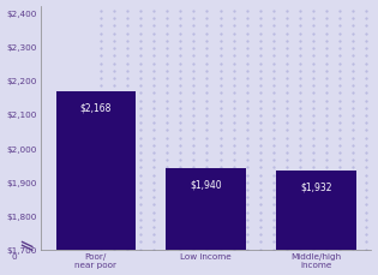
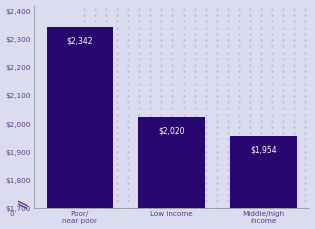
Poor/ near poor: $2,168 -> $2,342
Low income: $1,940 -> $2,020
Middle/high income: $1,932 -> $1,954
